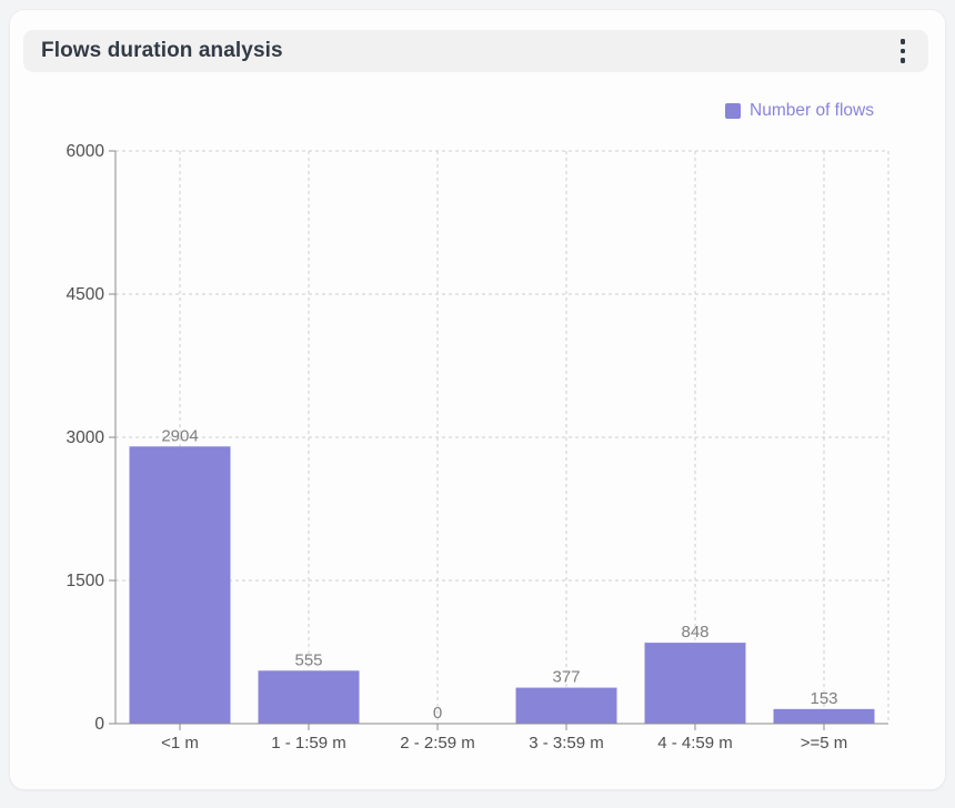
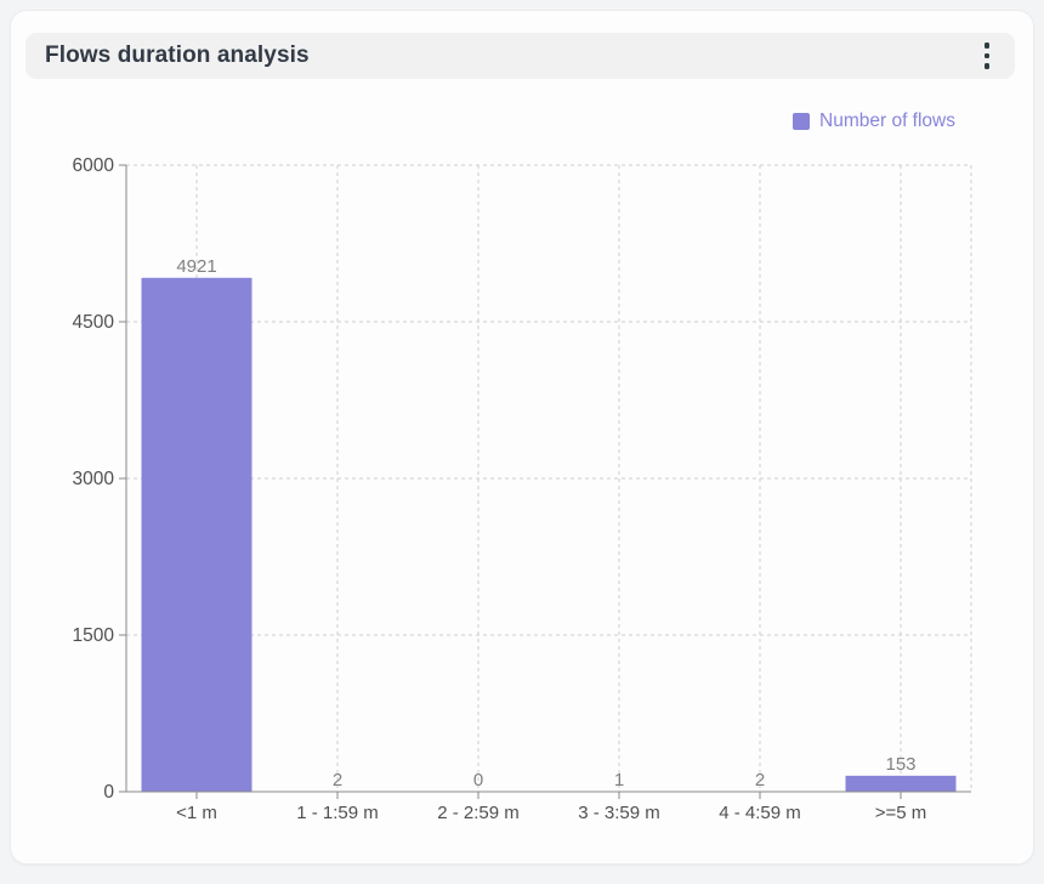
<1 m: 2904 -> 4921
1 - 1:59 m: 555 -> 2
3 - 3:59 m: 377 -> 1
4 - 4:59 m: 848 -> 2
